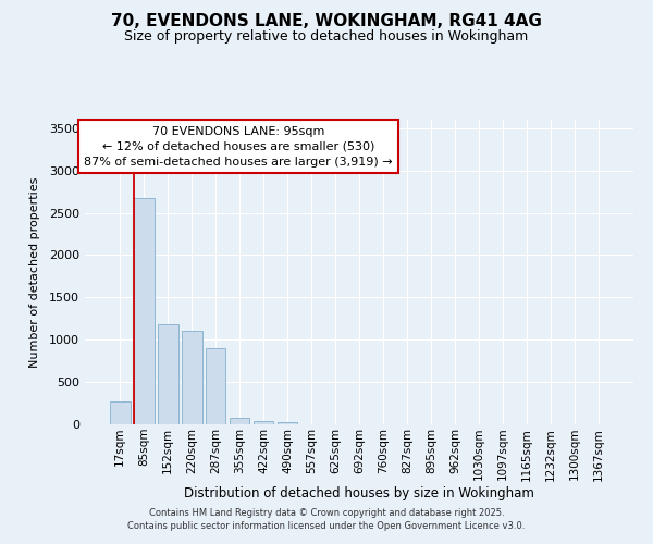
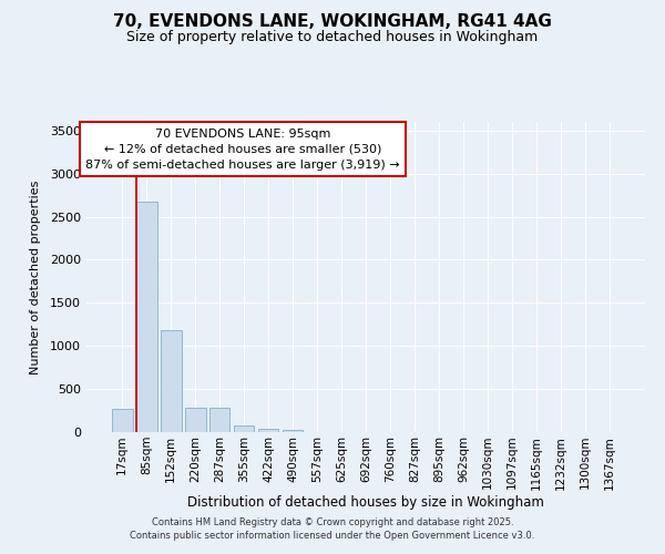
220sqm: 1100 -> 280
287sqm: 900 -> 280
